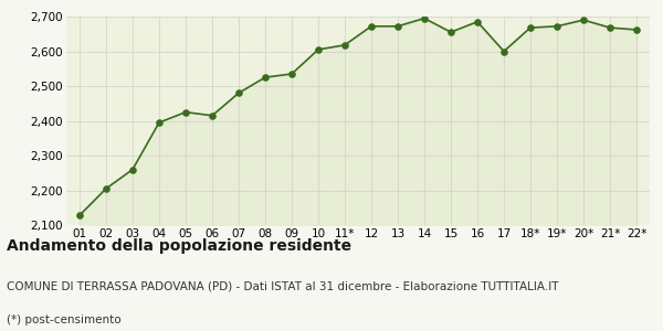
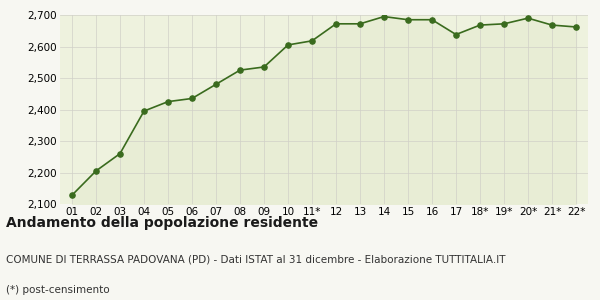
06: 2,415 -> 2,435
15: 2,655 -> 2,685
17: 2,600 -> 2,638
